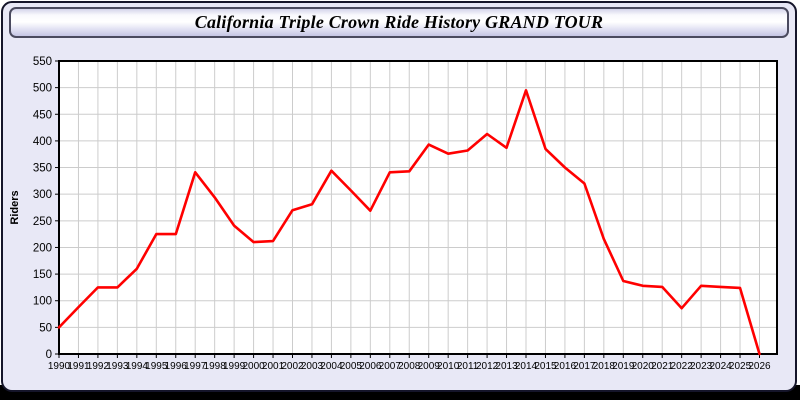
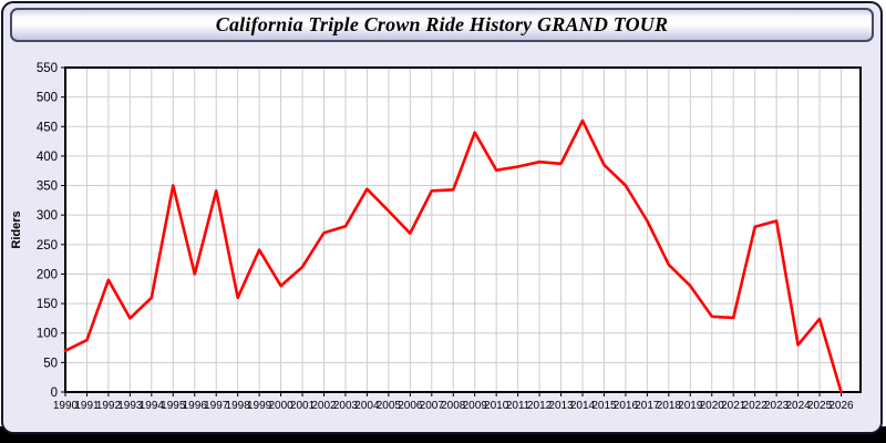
1990: 50 -> 70
1992: 120 -> 190
1995: 220 -> 350
1996: 220 -> 200
1998: 290 -> 160
2000: 210 -> 180
2009: 390 -> 440
2012: 410 -> 390
2014: 500 -> 460
2017: 320 -> 290
2019: 140 -> 180
2022: 90 -> 280
2023: 130 -> 290
2024: 130 -> 80
